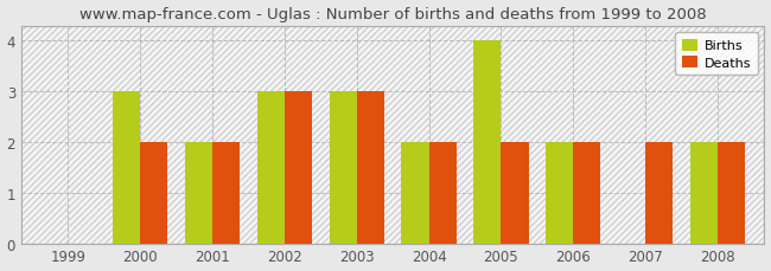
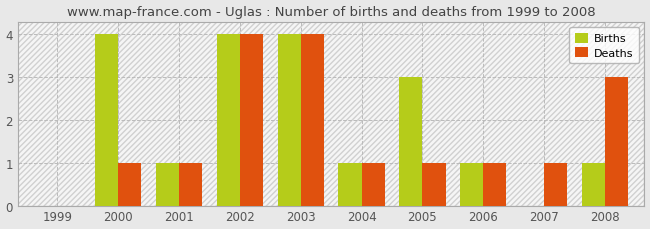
Births/2000: 3 -> 4
Deaths/2000: 2 -> 1
Births/2001: 2 -> 1
Deaths/2001: 2 -> 1
Births/2002: 3 -> 4
Deaths/2002: 3 -> 4
Births/2003: 3 -> 4
Deaths/2003: 3 -> 4
Births/2004: 2 -> 1
Deaths/2004: 2 -> 1
Births/2005: 4 -> 3
Deaths/2005: 2 -> 1
Births/2006: 2 -> 1
Deaths/2006: 2 -> 1
Deaths/2007: 2 -> 1
Births/2008: 2 -> 1
Deaths/2008: 2 -> 3
